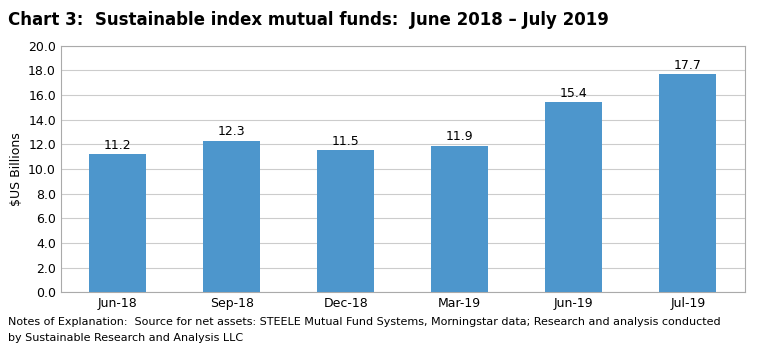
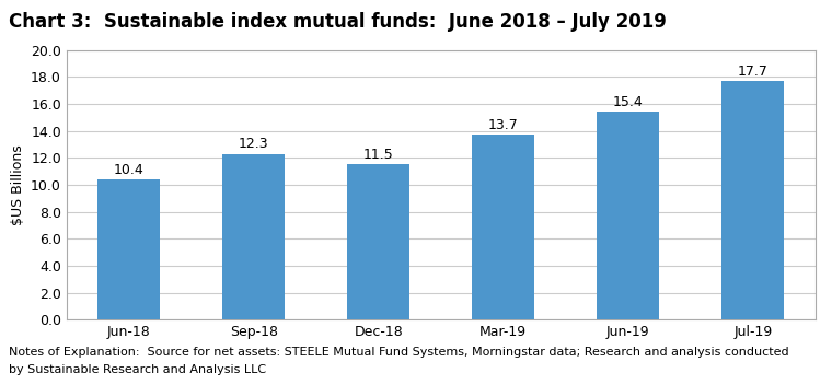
Jun-18: 11.2 -> 10.4
Mar-19: 11.9 -> 13.7
